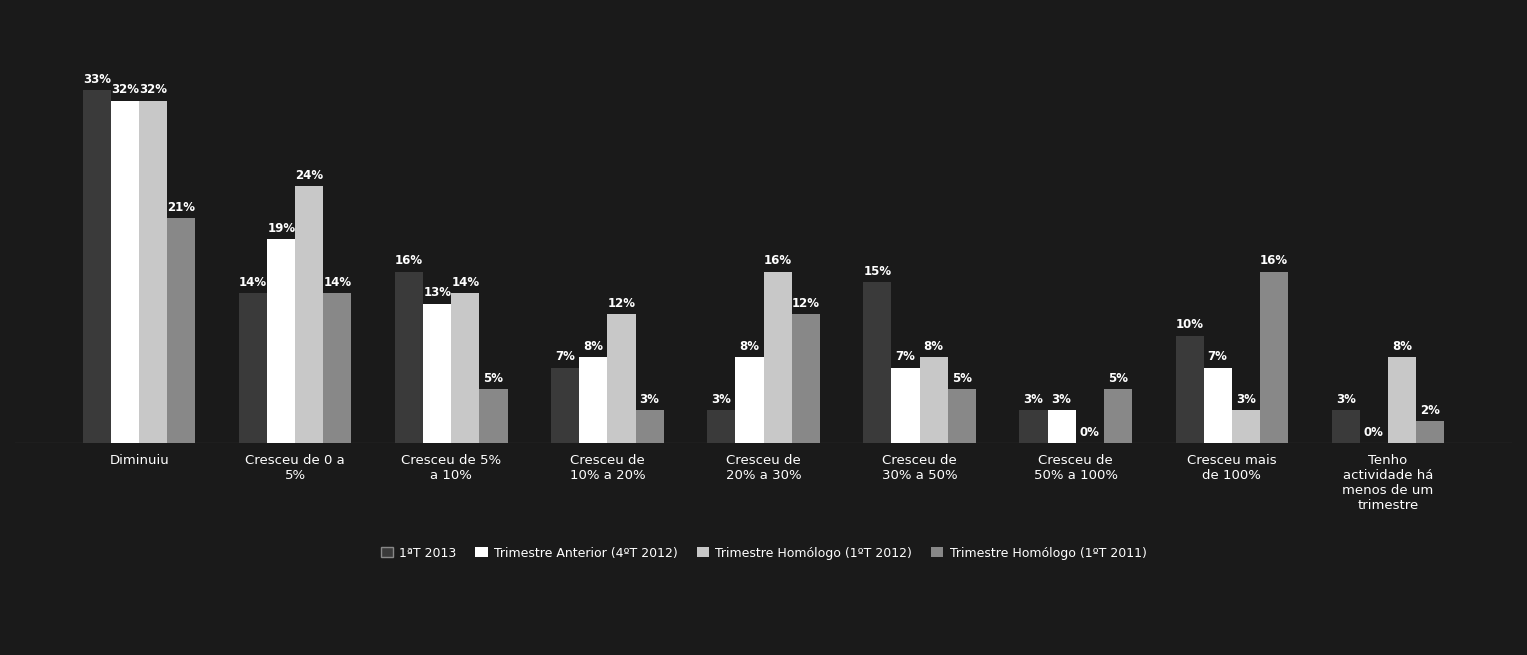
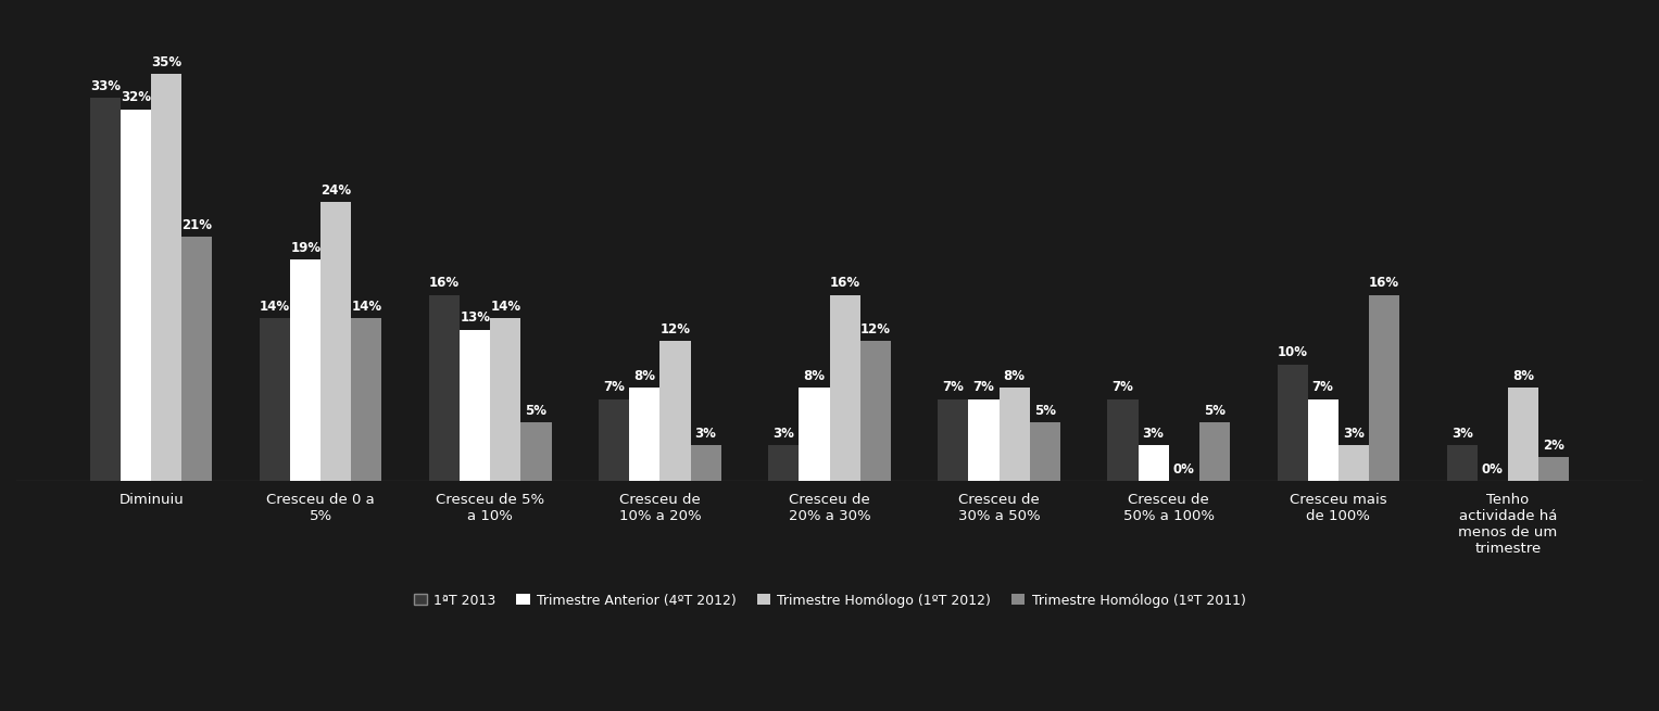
Trimestre Homólogo (1ºT 2012)/Diminuiu: 32% -> 35%
1ªT 2013/Cresceu de 30% a 50%: 15% -> 7%
1ªT 2013/Cresceu de 50% a 100%: 3% -> 7%
